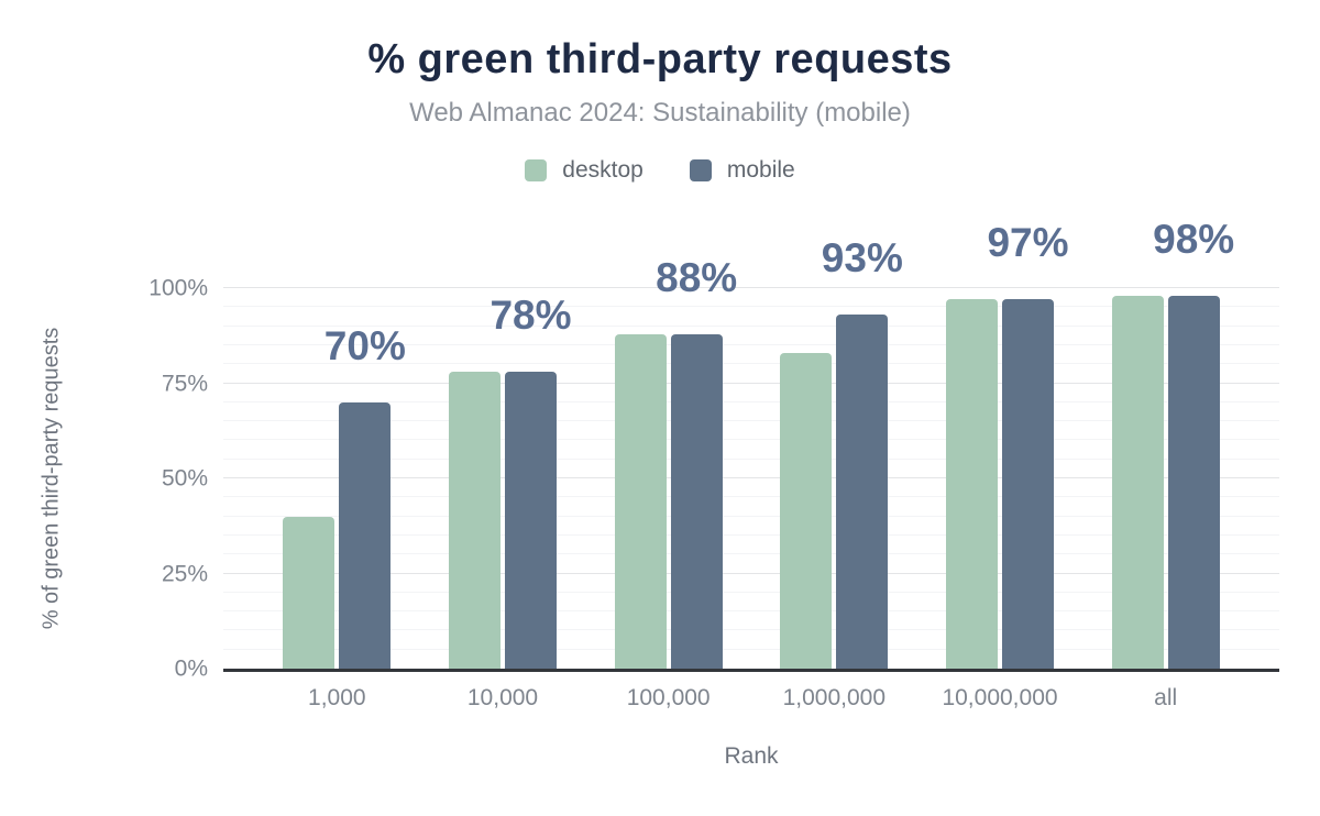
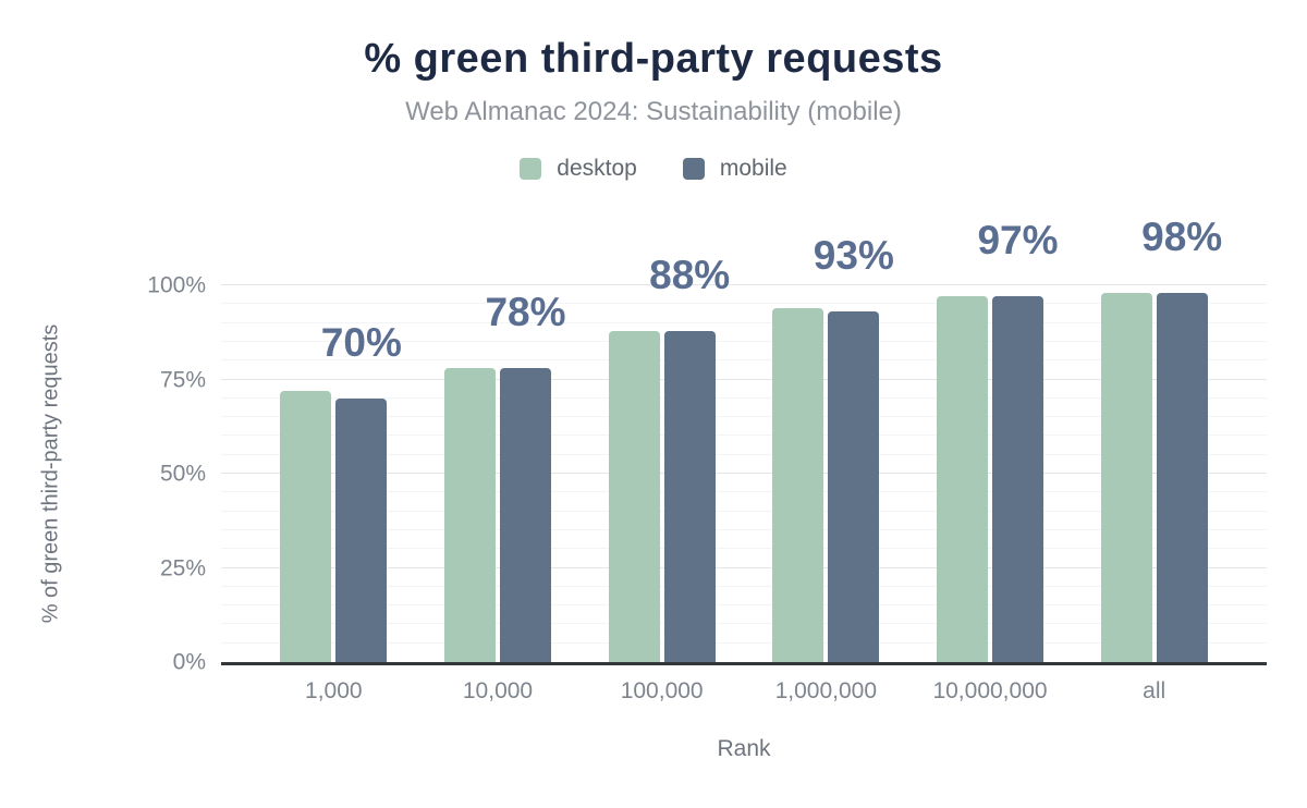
desktop/1,000: 40% -> 72%
desktop/1,000,000: 83% -> 94%
